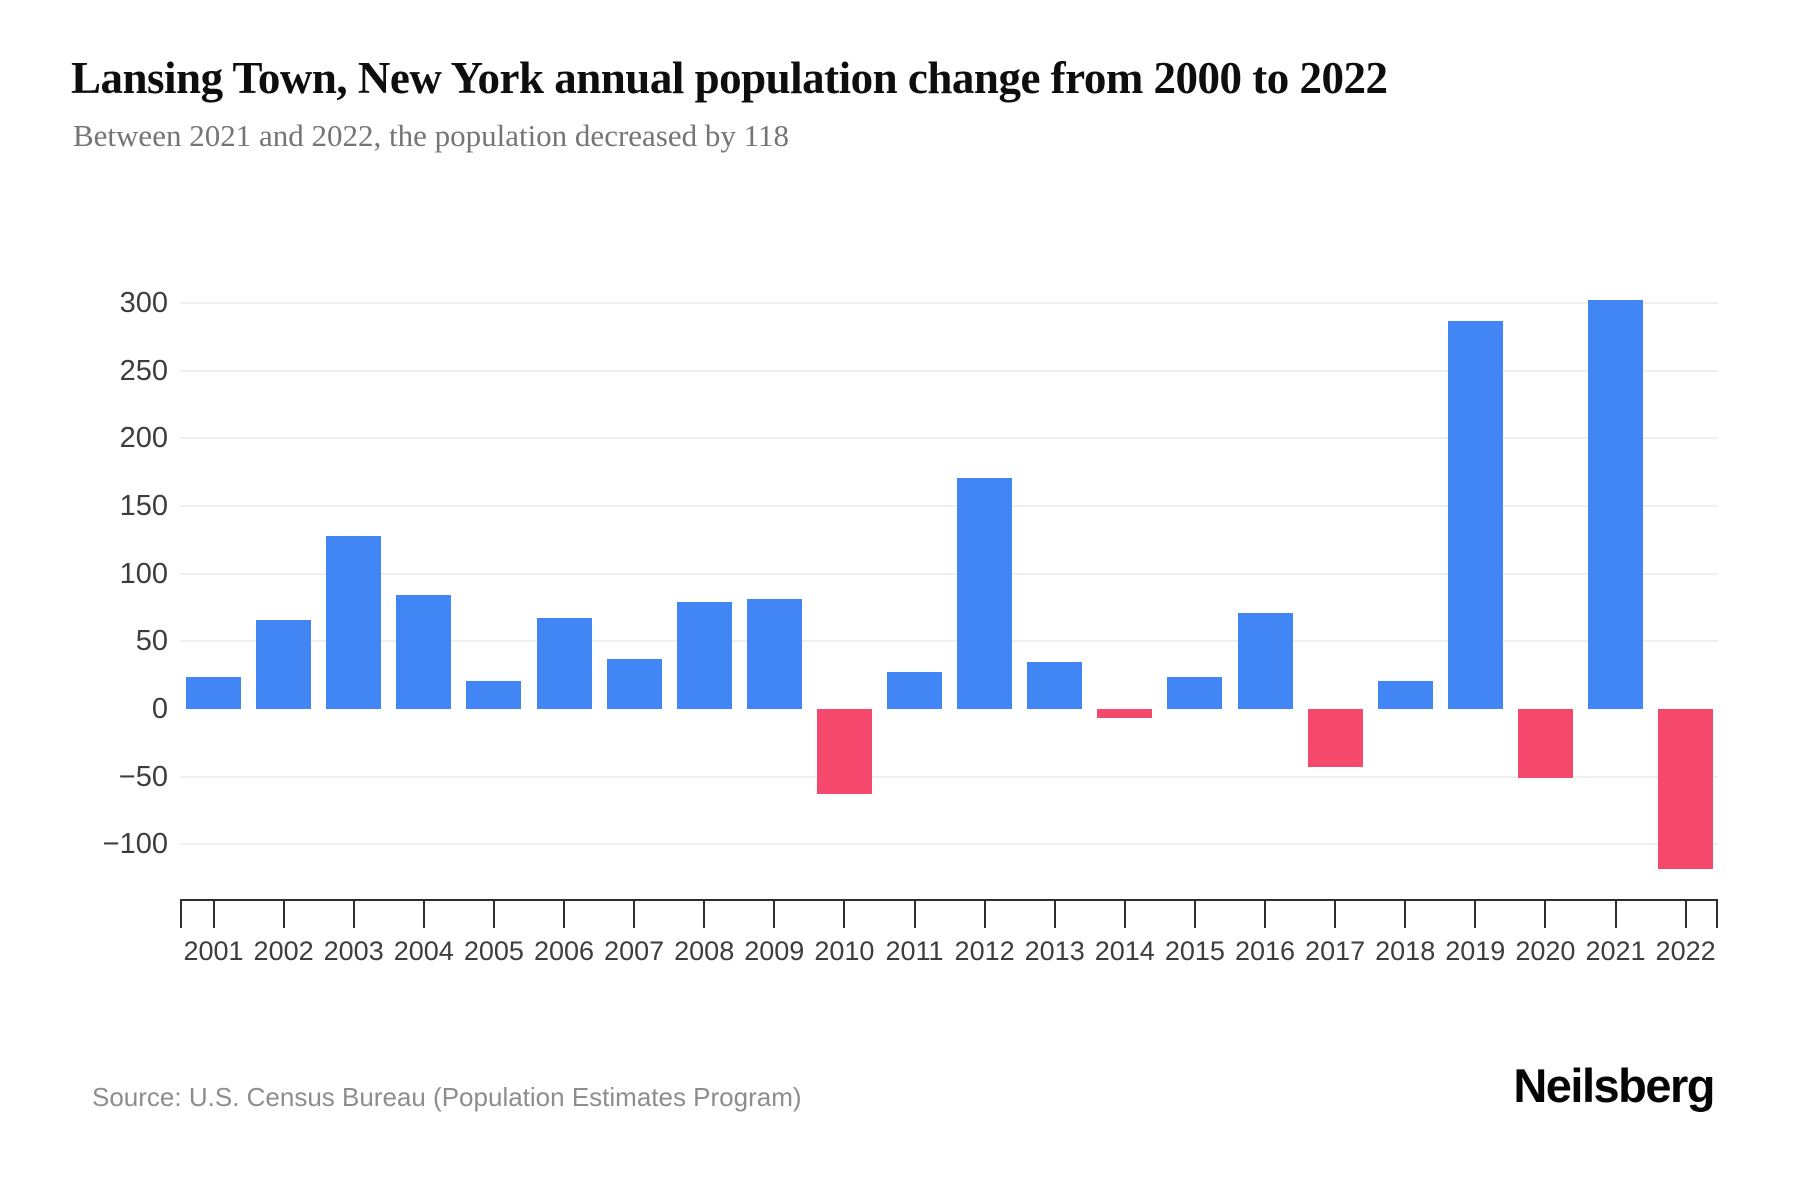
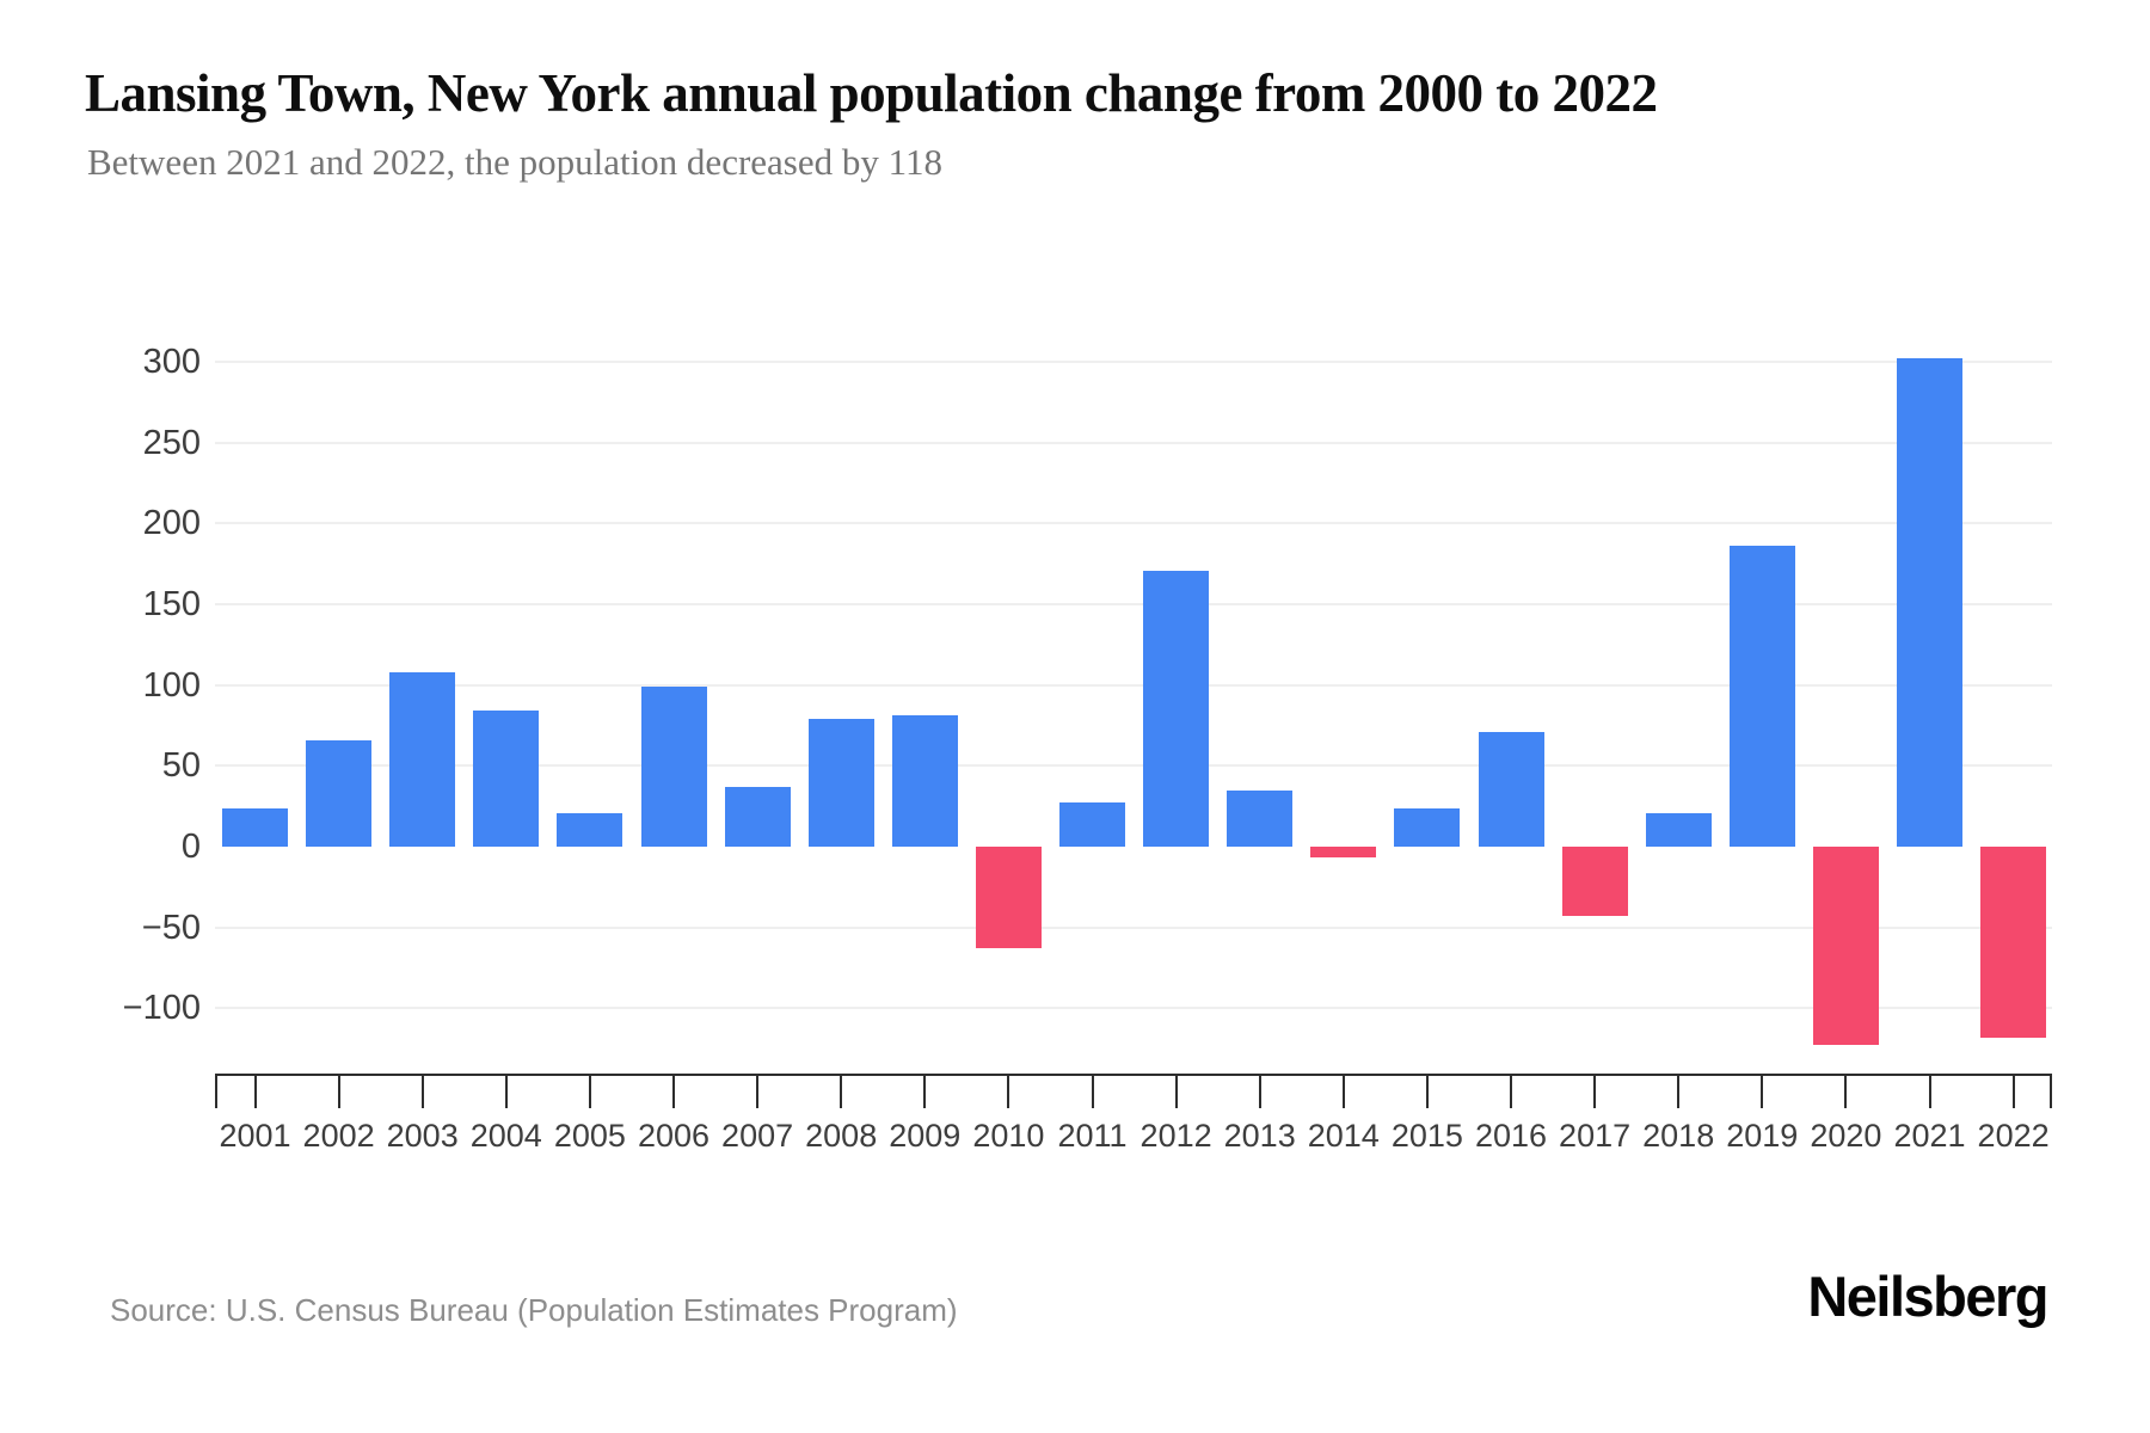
2003: 128 -> 108
2006: 67 -> 99
2019: 287 -> 186
2020: -51 -> -123
